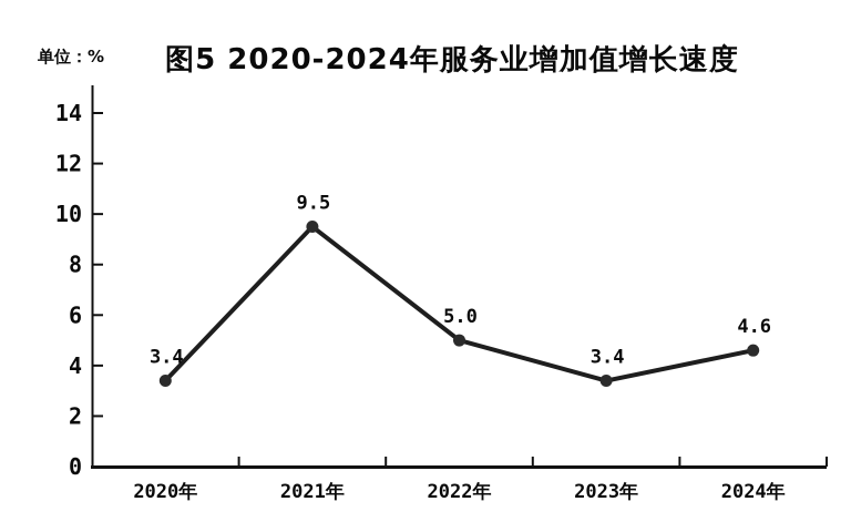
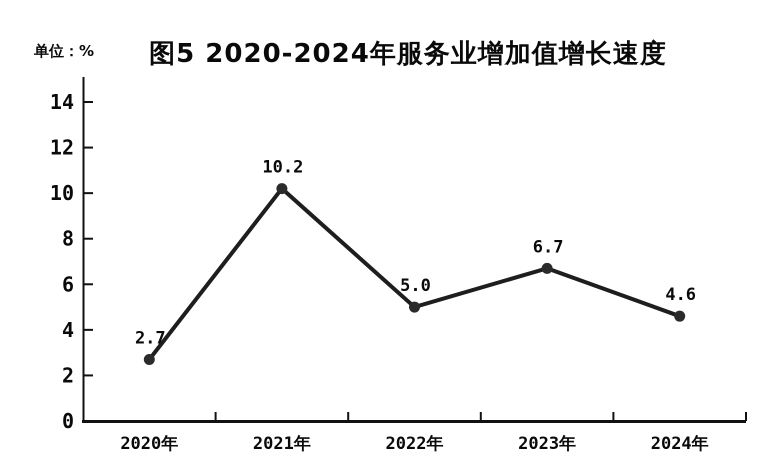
2020年: 3.4 -> 2.7
2021年: 9.5 -> 10.2
2023年: 3.4 -> 6.7
